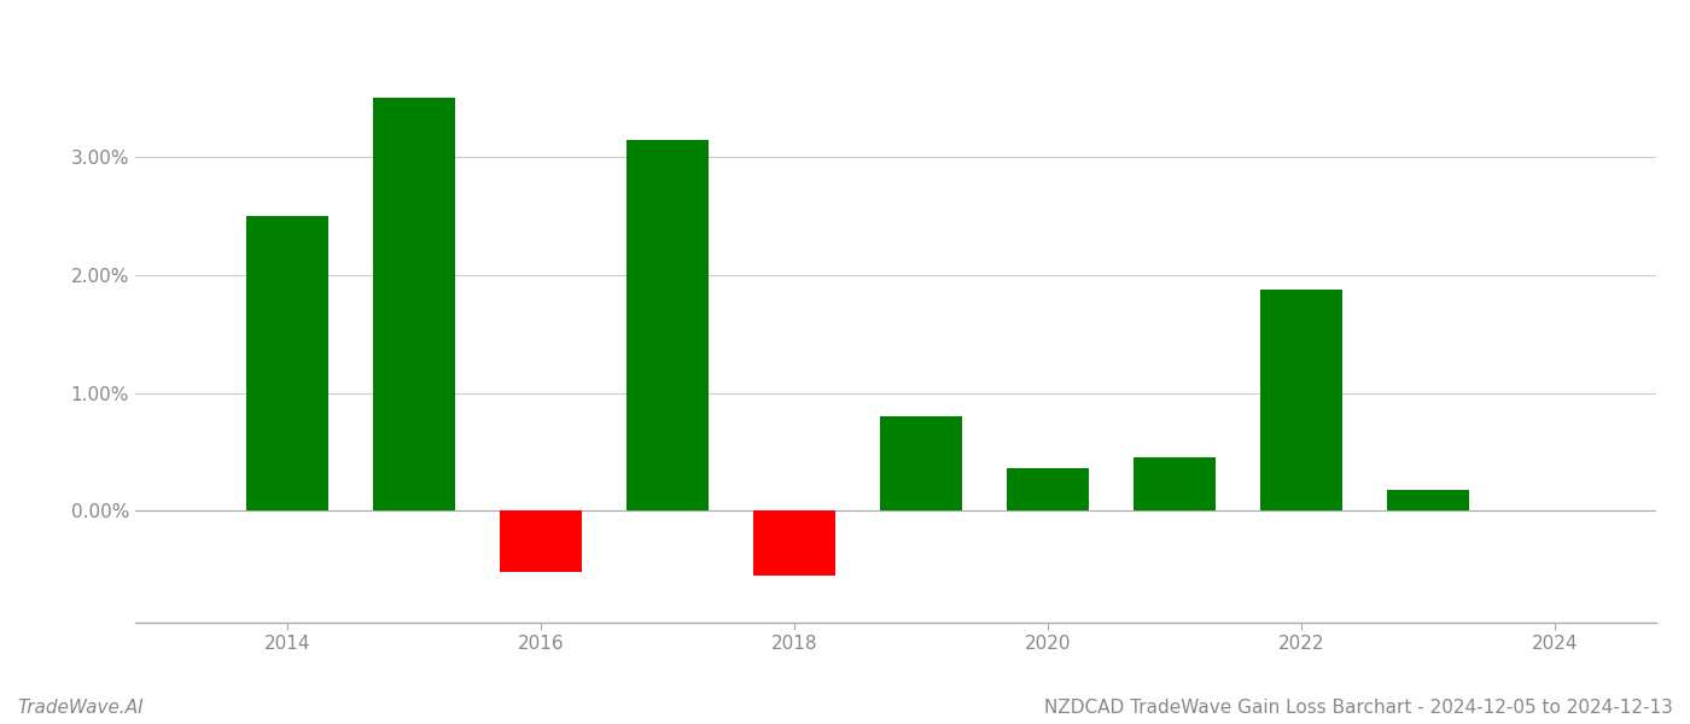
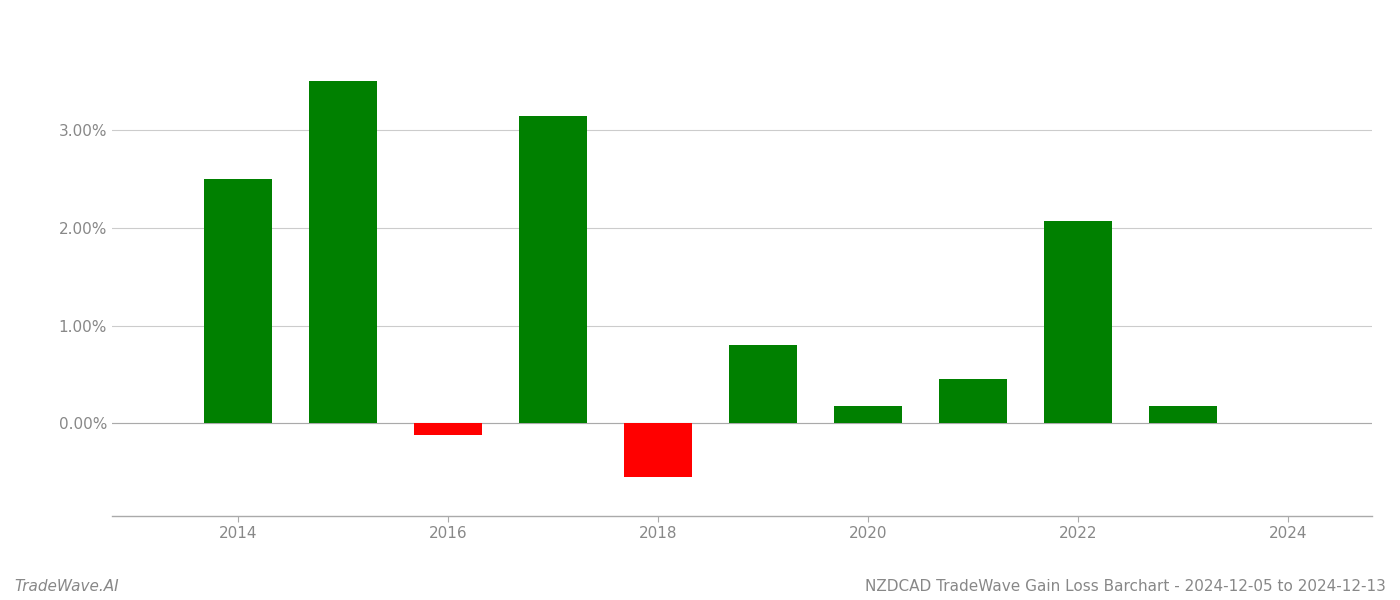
2016: -0.52% -> -0.12%
2020: 0.36% -> 0.18%
2022: 1.88% -> 2.07%
